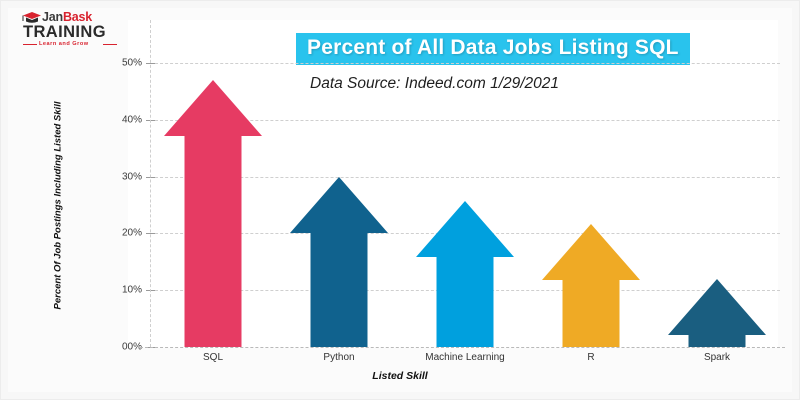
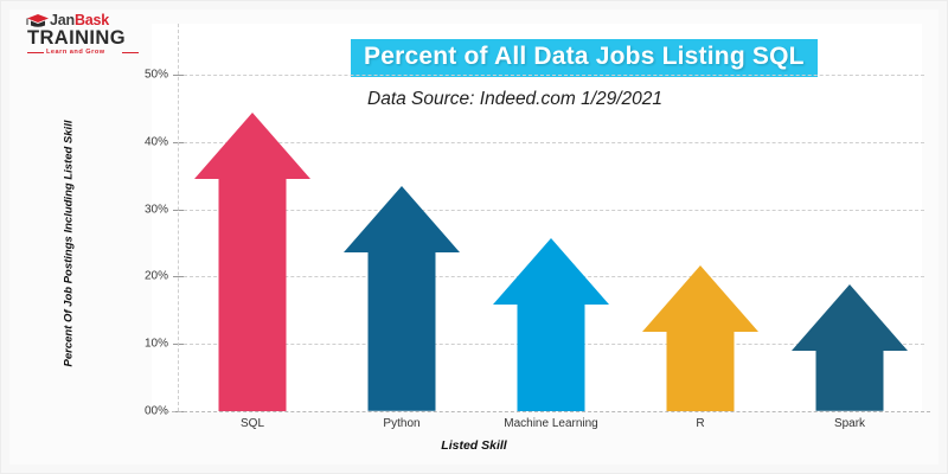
SQL: 47% -> 44%
Python: 30% -> 33%
Spark: 12% -> 19%
